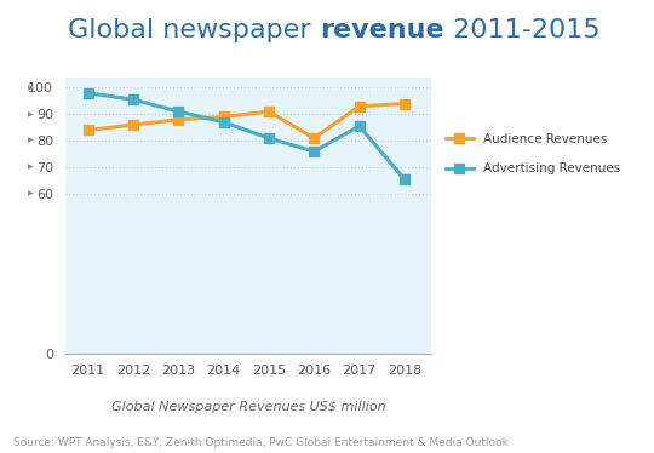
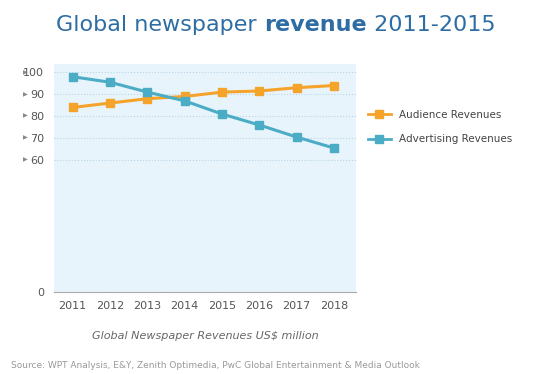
Audience Revenues/2016: 81.0 -> 91.5
Advertising Revenues/2017: 85.5 -> 70.5
